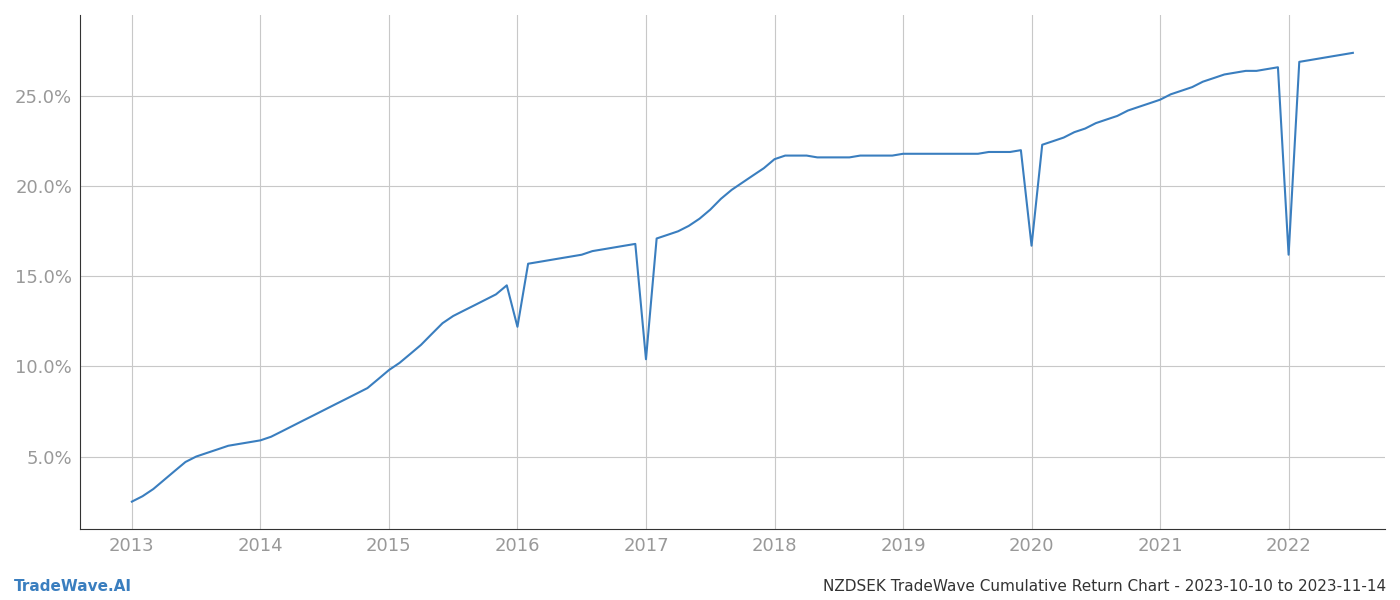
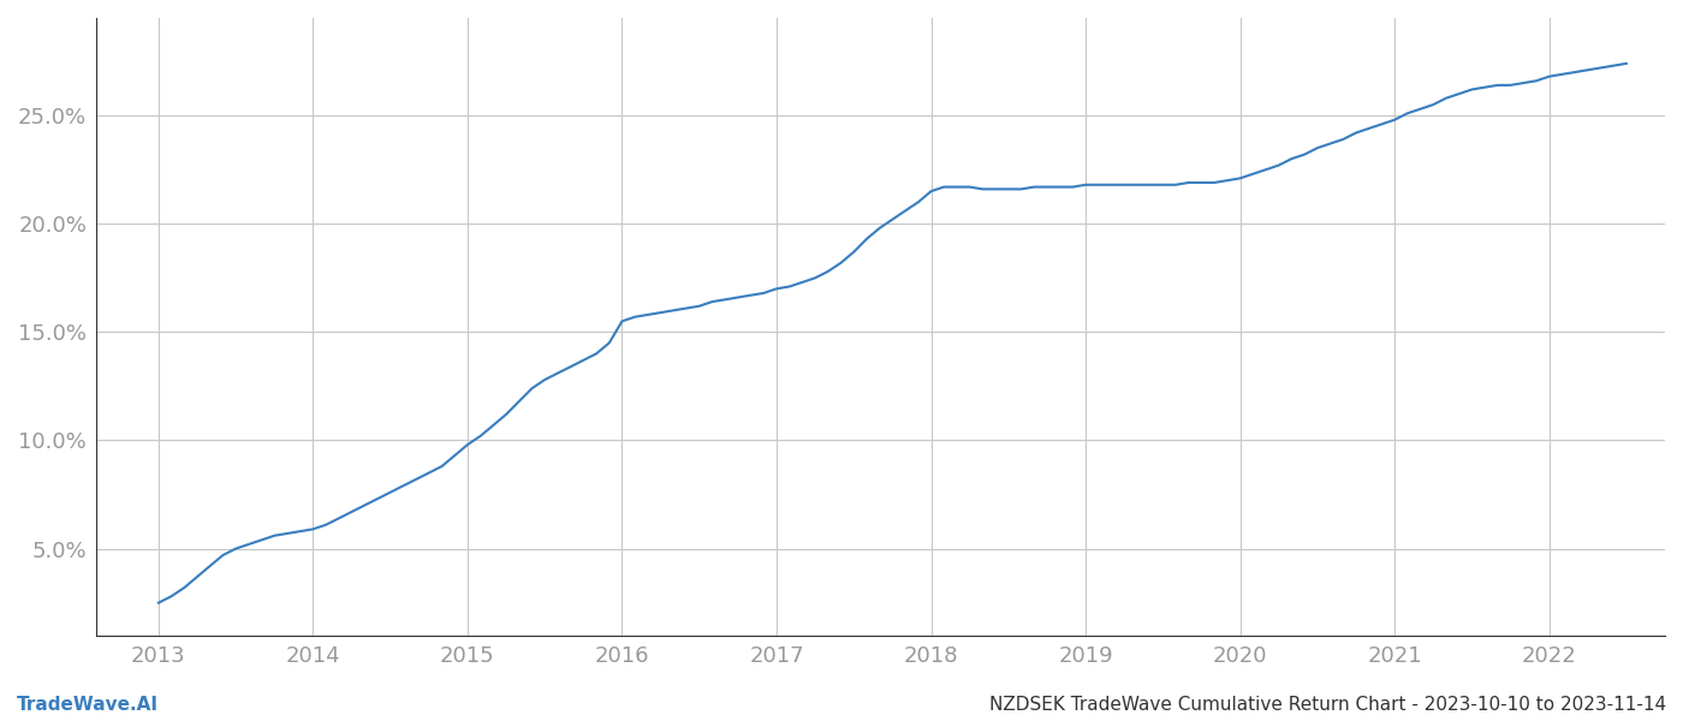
2016: 12.2% -> 15.5%
2017: 10.4% -> 17.0%
2020: 16.7% -> 22.1%
2022: 16.2% -> 26.8%
